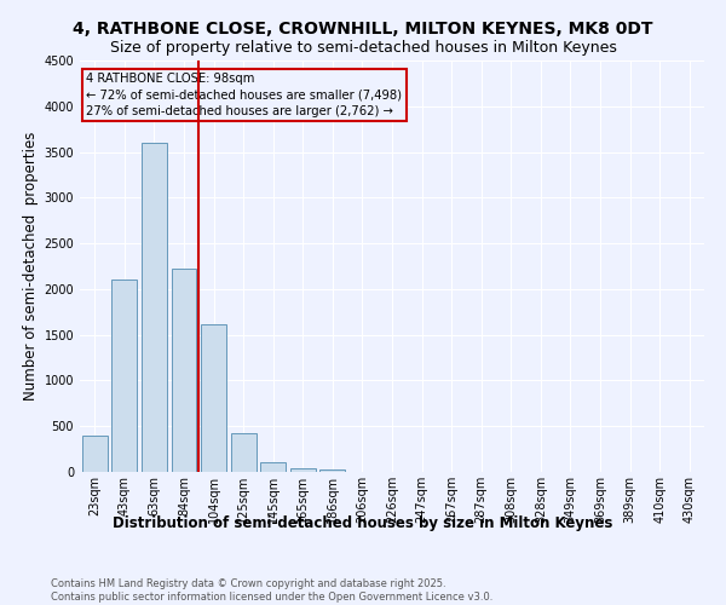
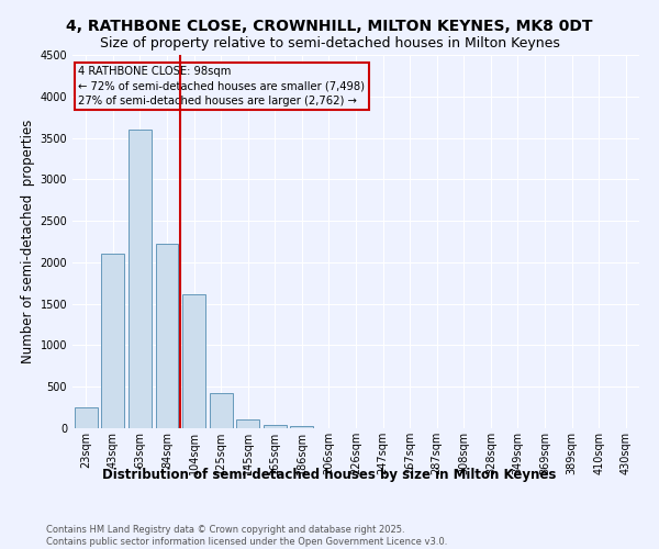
23sqm: 400 -> 250
